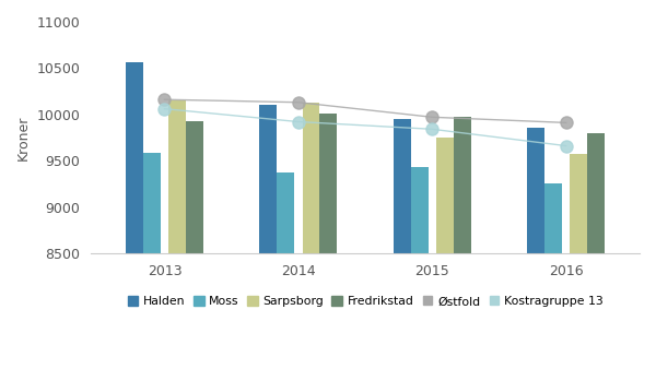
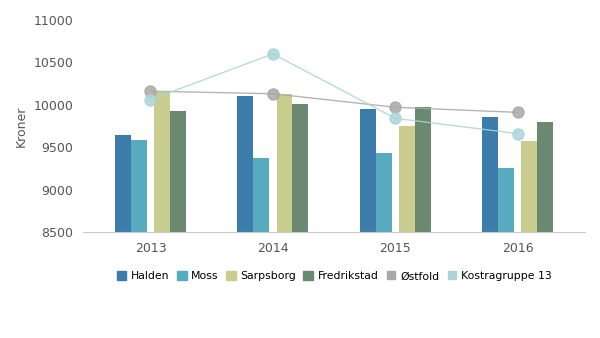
Halden/2013: 10570 -> 9640
Kostragruppe 13/2014: 9920 -> 10600
